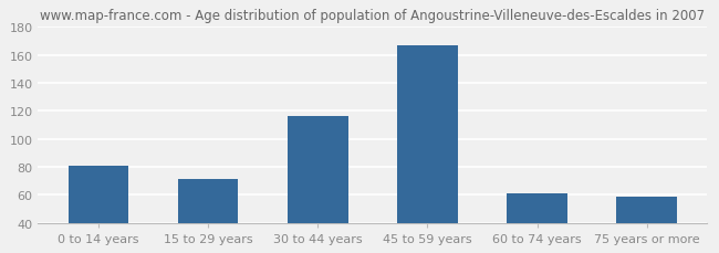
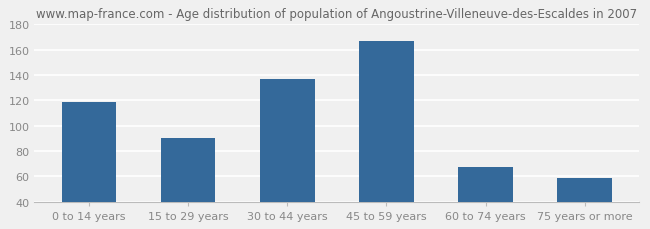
0 to 14 years: 81 -> 119
15 to 29 years: 71 -> 90
30 to 44 years: 116 -> 137
60 to 74 years: 61 -> 67
